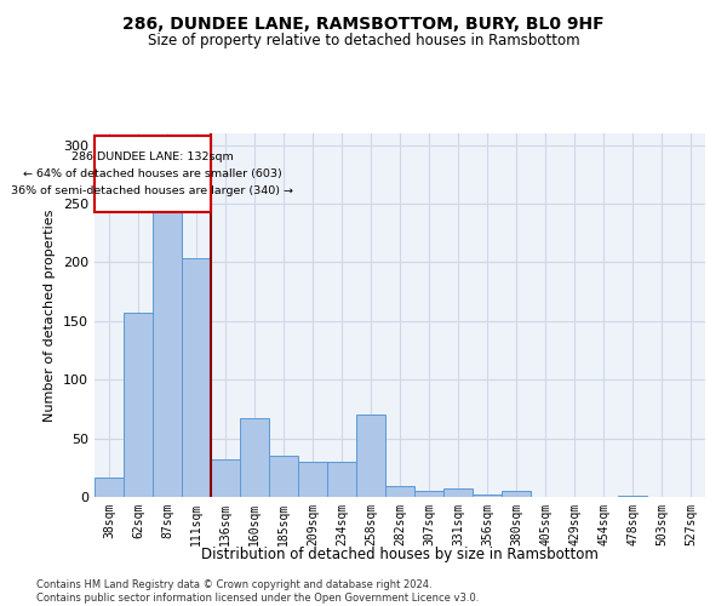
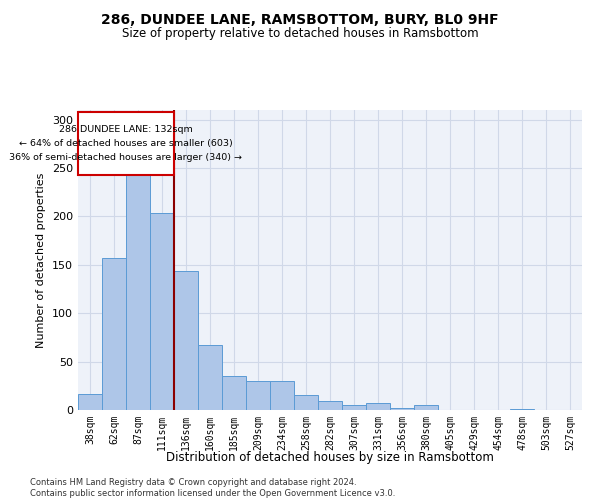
136sqm: 32 -> 144
258sqm: 70 -> 15
